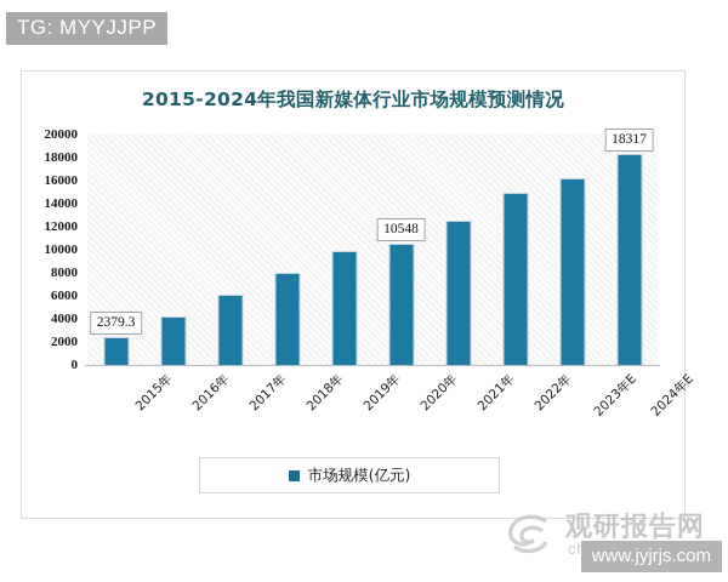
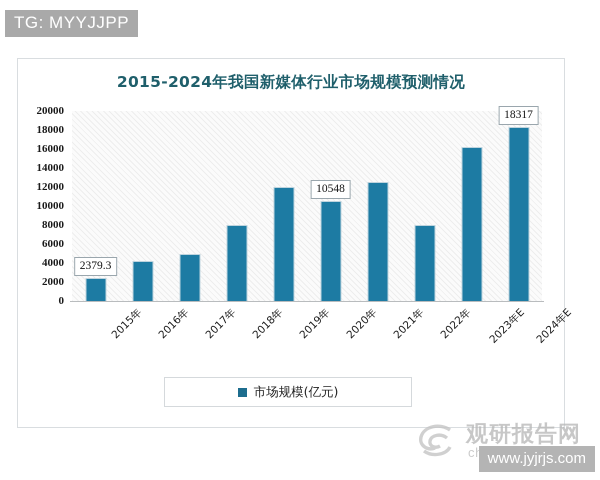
2017年: 6000 -> 5000
2019年: 10000 -> 12000
2022年: 15000 -> 8000
